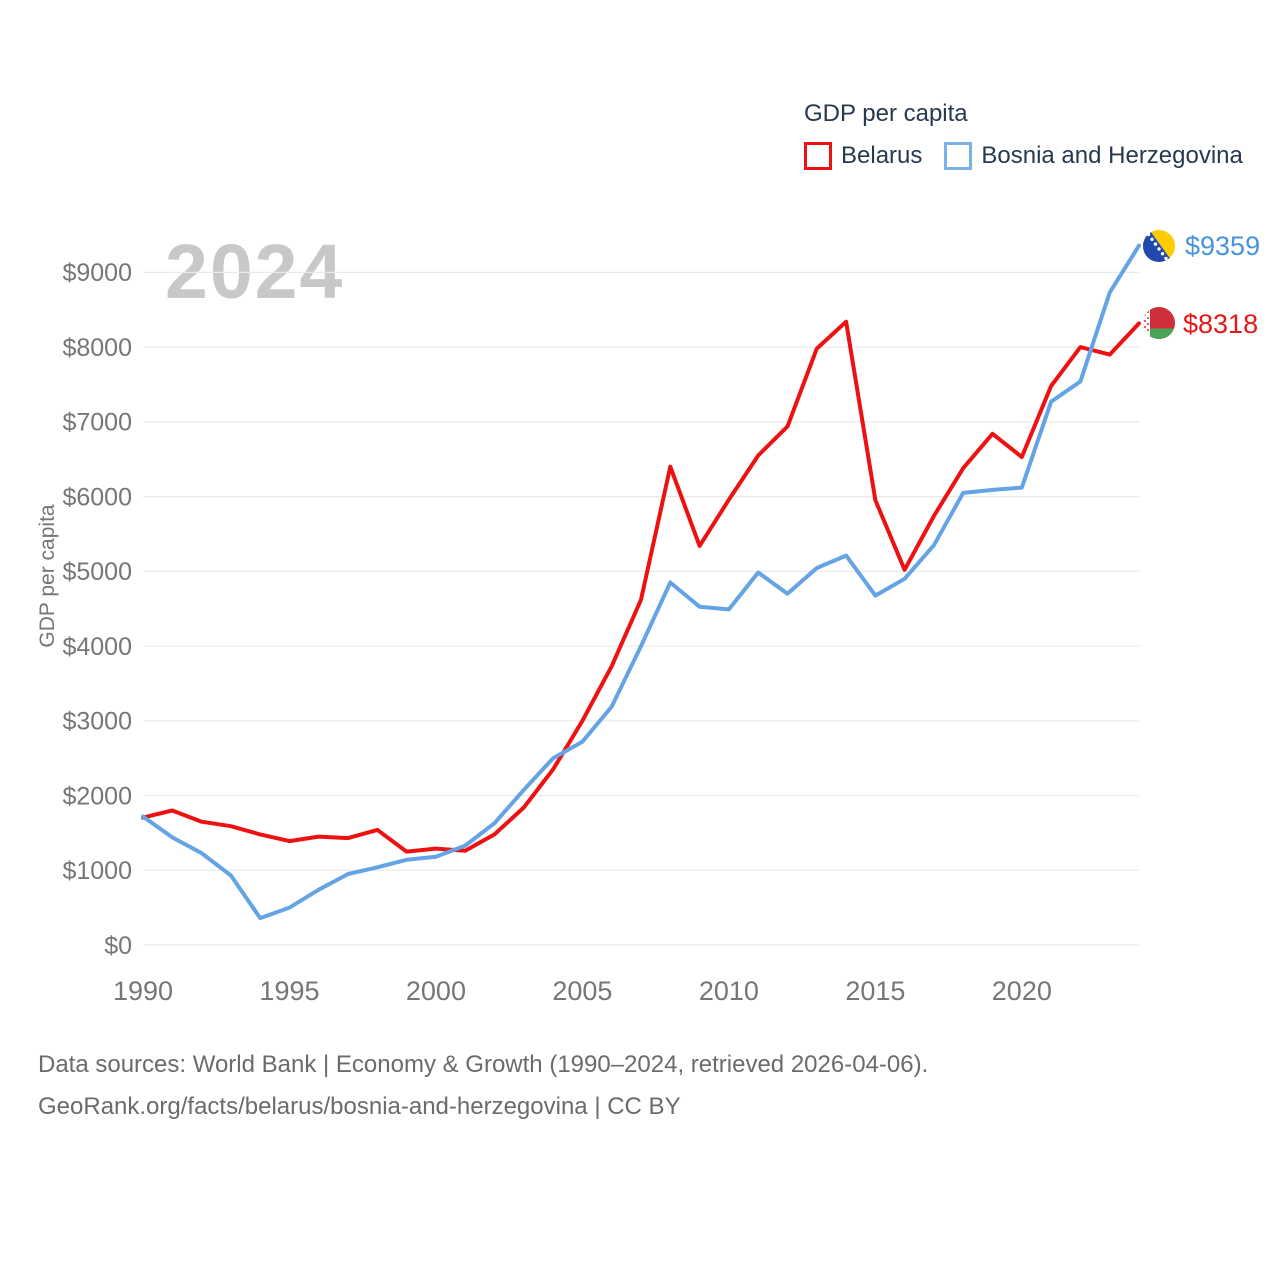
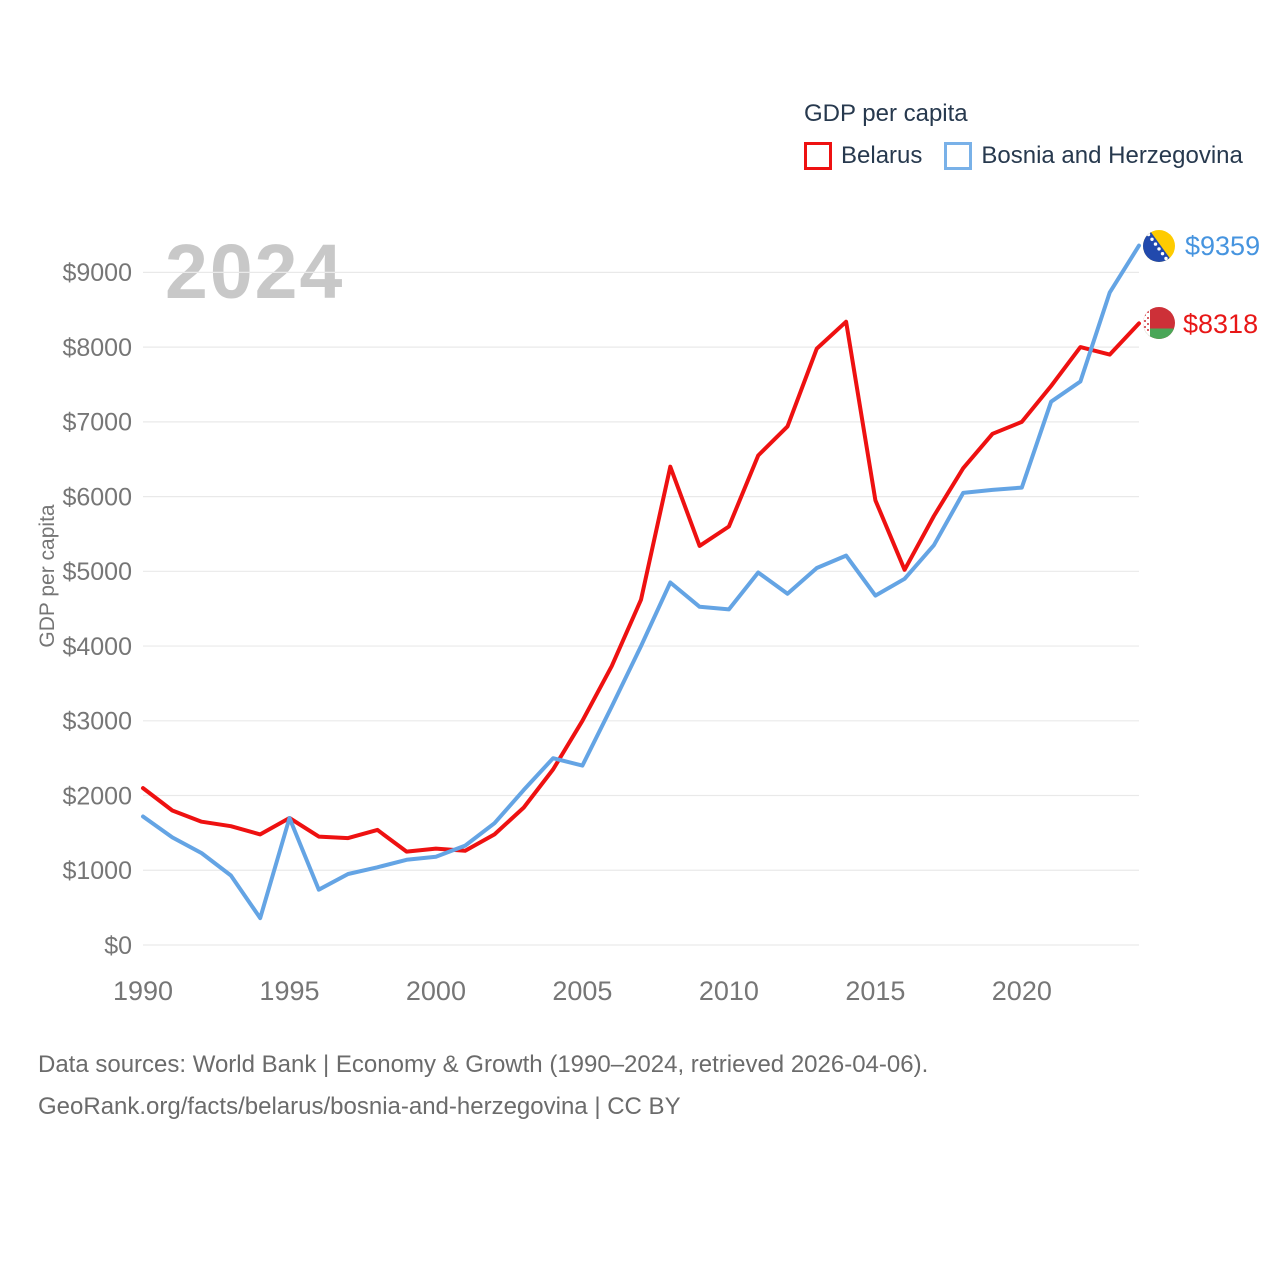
Belarus/1990: $1700 -> $2100
Belarus/1995: $1400 -> $1700
Bosnia and Herzegovina/1995: $500 -> $1700
Bosnia and Herzegovina/2005: $2700 -> $2400
Belarus/2010: $6000 -> $5600
Belarus/2020: $6500 -> $7000
